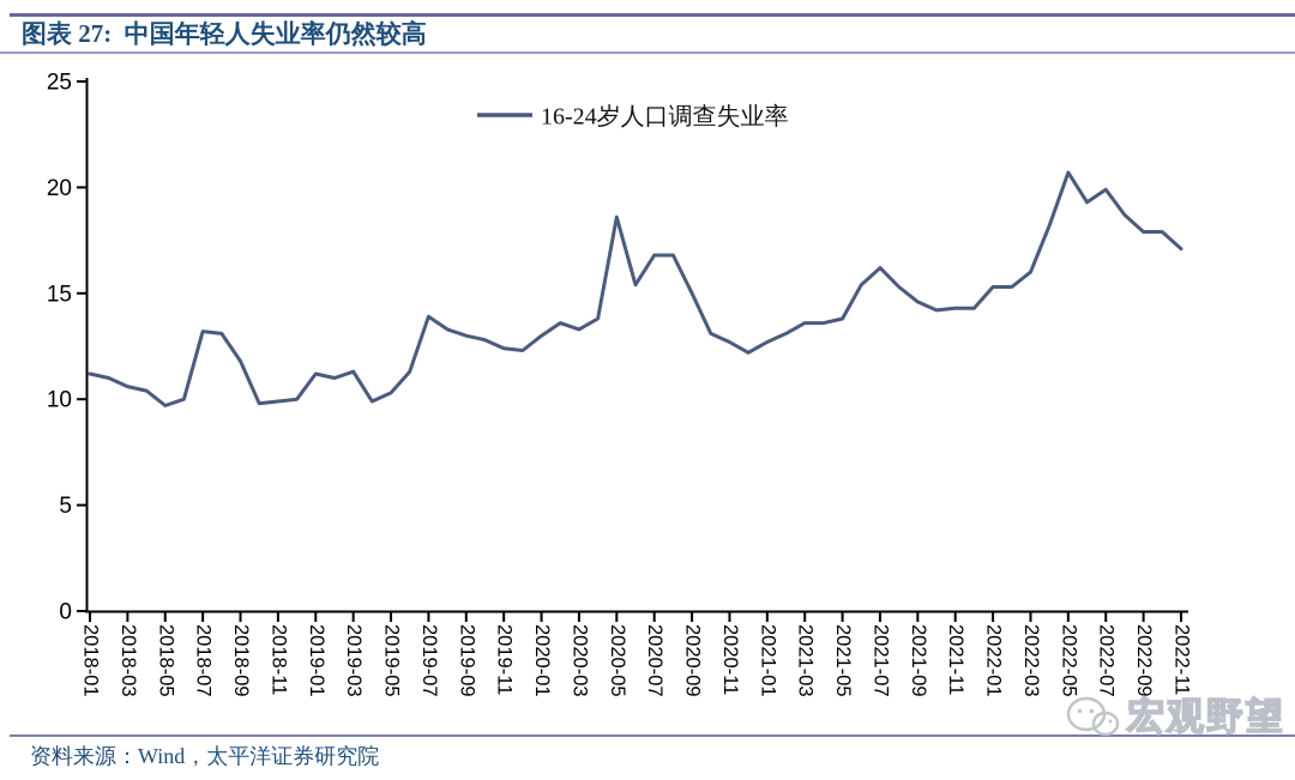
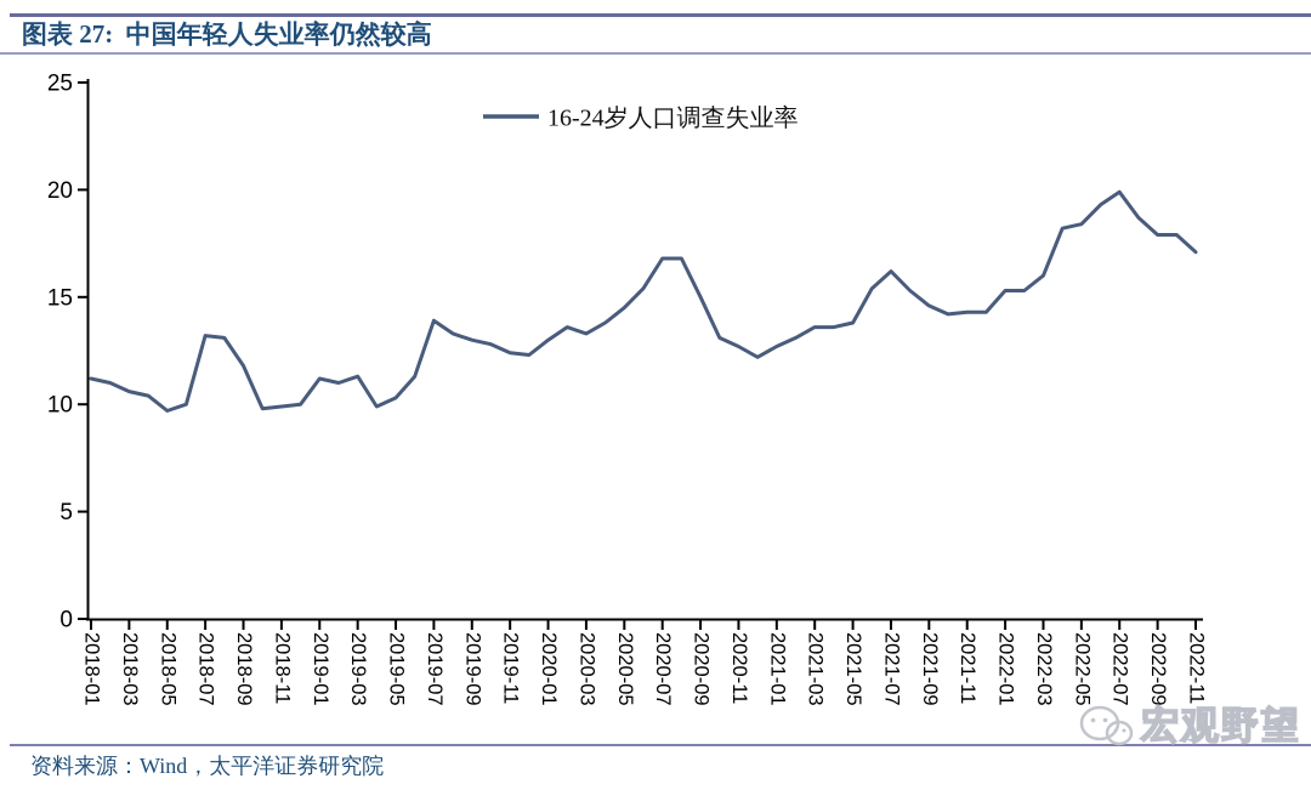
2020-05: 18.6 -> 14.5
2022-05: 20.7 -> 18.4
